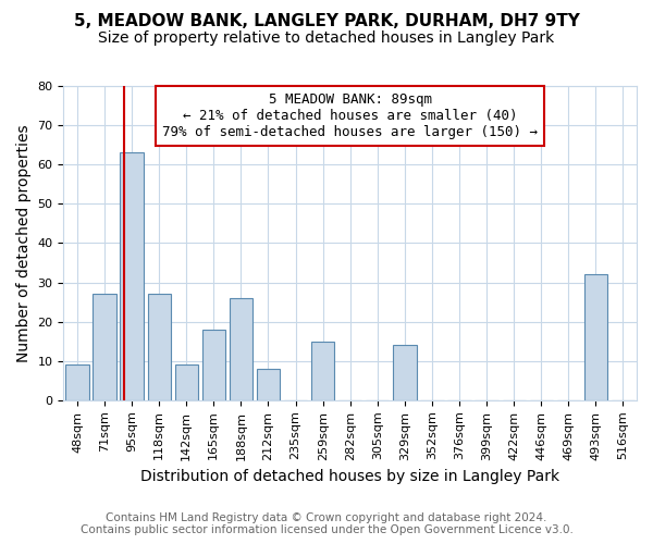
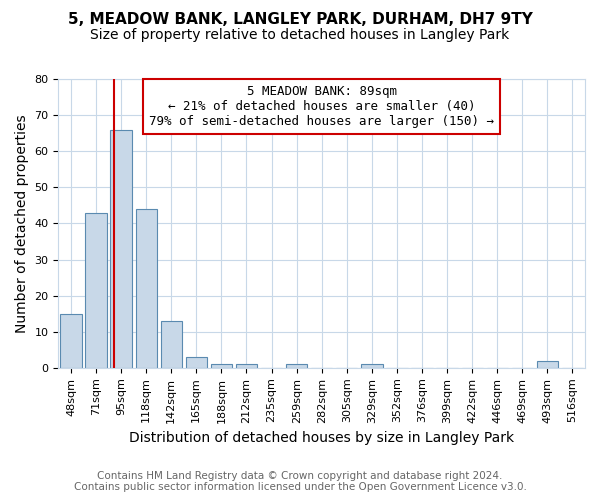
48sqm: 9 -> 15
71sqm: 27 -> 43
95sqm: 63 -> 66
118sqm: 27 -> 44
142sqm: 9 -> 13
165sqm: 18 -> 3
188sqm: 26 -> 1
212sqm: 8 -> 1
259sqm: 15 -> 1
329sqm: 14 -> 1
493sqm: 32 -> 2
